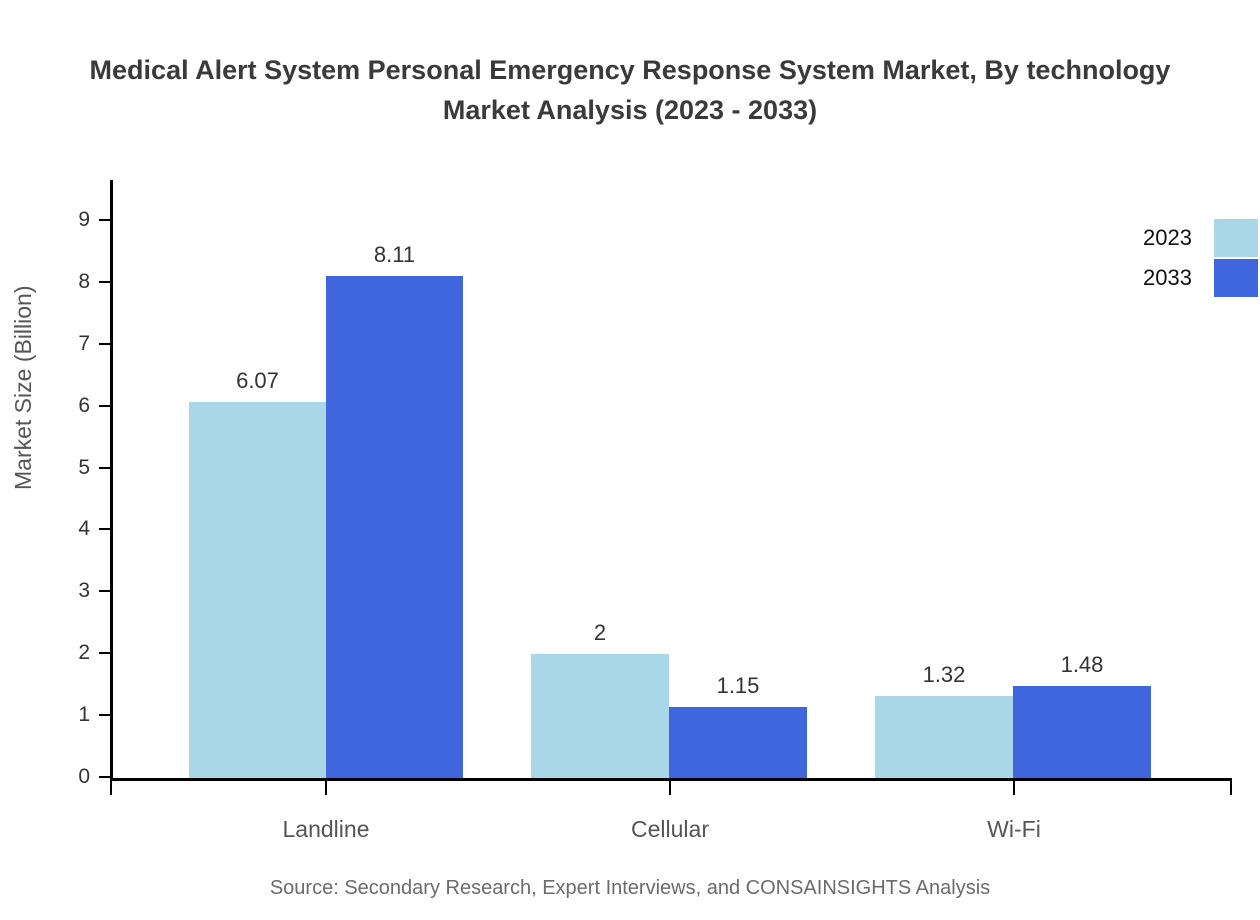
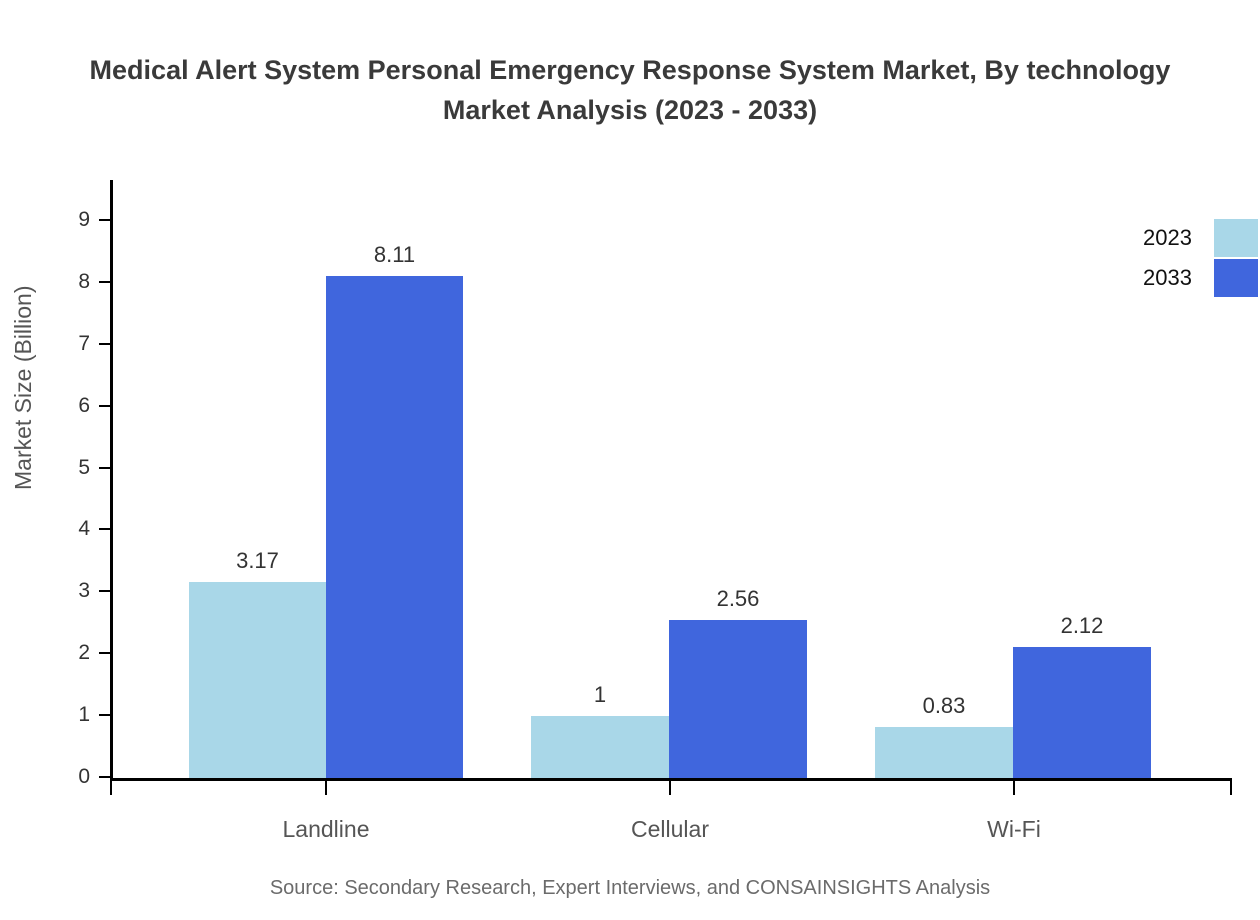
2023/Landline: 6.07 -> 3.17
2023/Cellular: 2 -> 1
2033/Cellular: 1.15 -> 2.56
2023/Wi-Fi: 1.32 -> 0.83
2033/Wi-Fi: 1.48 -> 2.12
